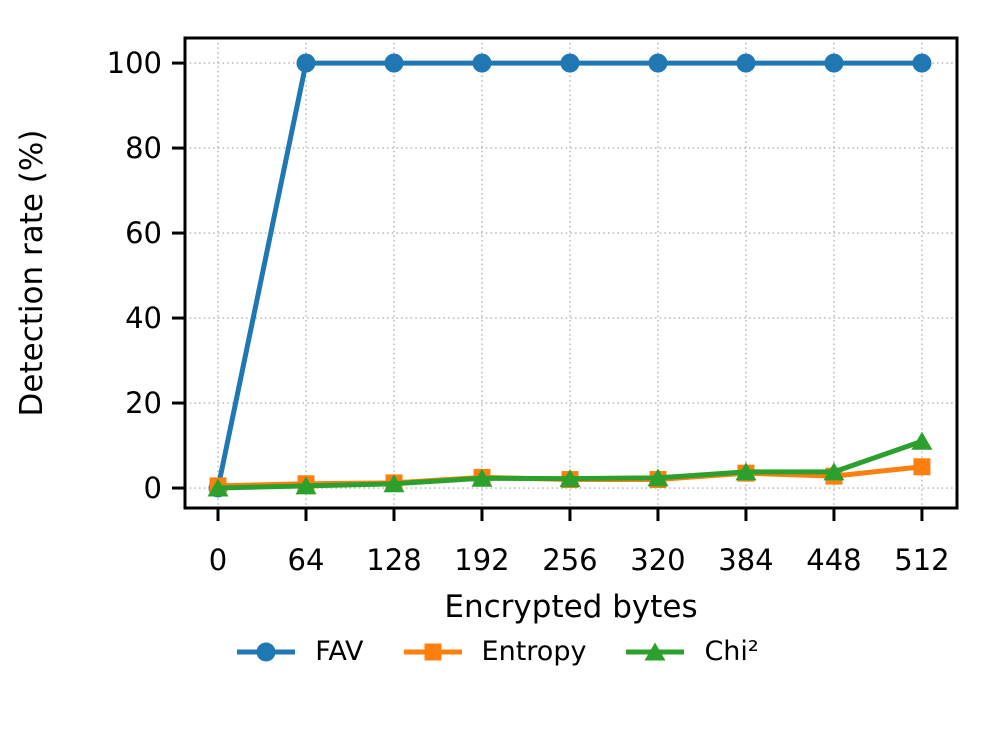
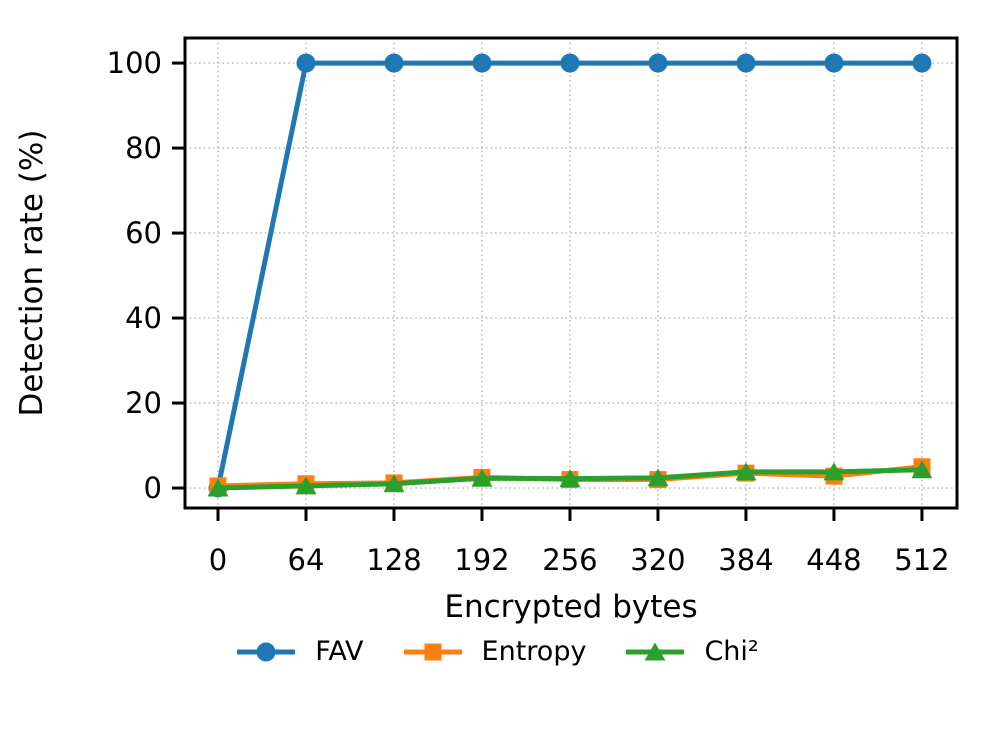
Chi²/512: 11 -> 4
